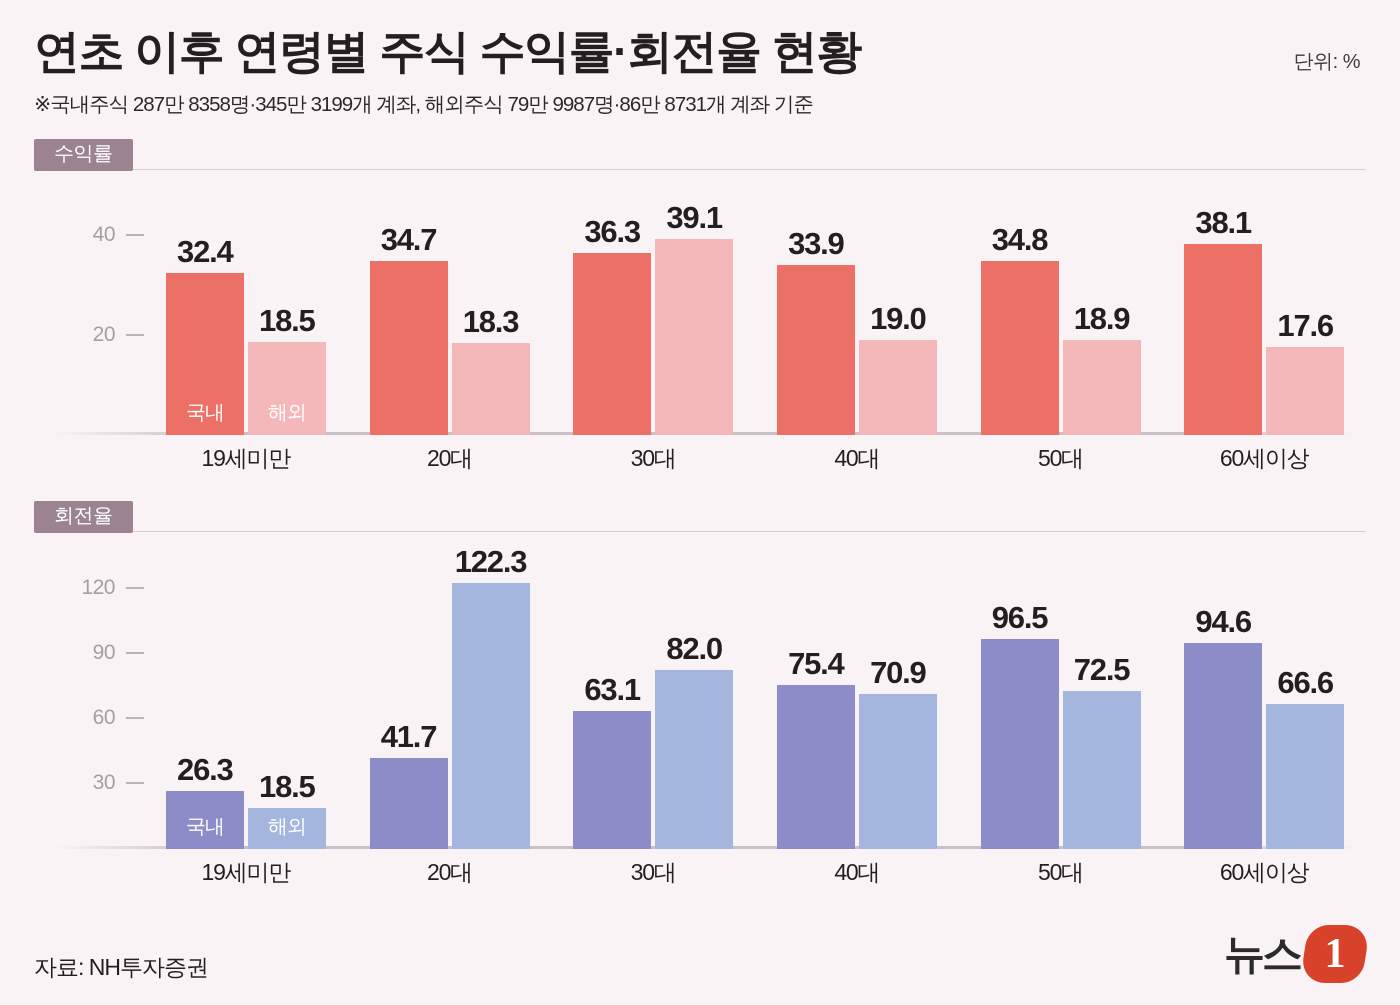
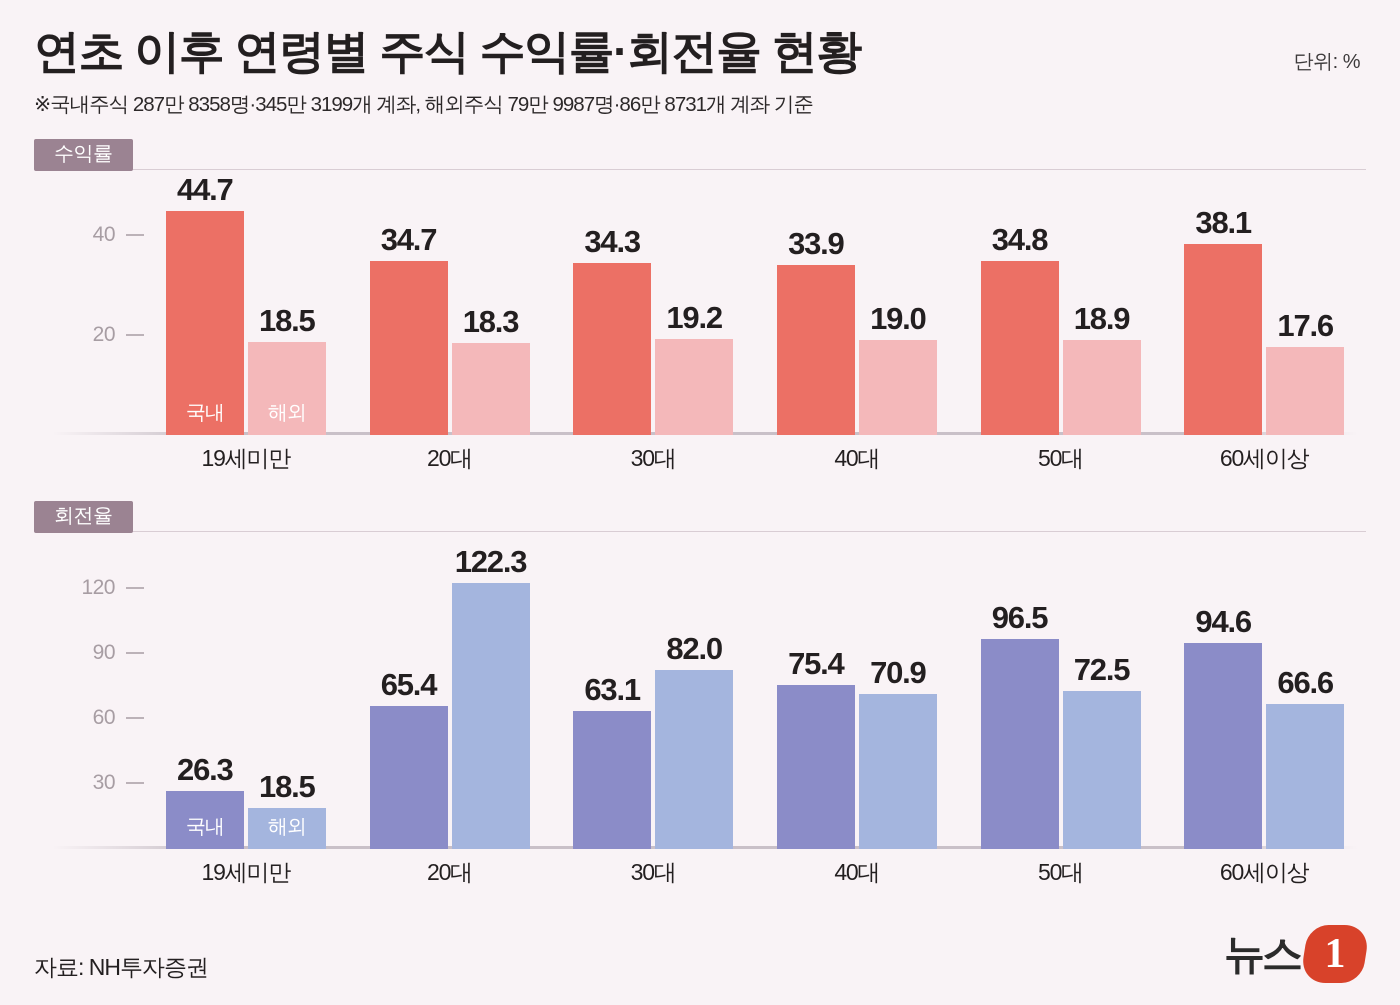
수익률/국내/19세미만: 32.4 -> 44.7
수익률/국내/30대: 36.3 -> 34.3
수익률/해외/30대: 39.1 -> 19.2
회전율/국내/20대: 41.7 -> 65.4
